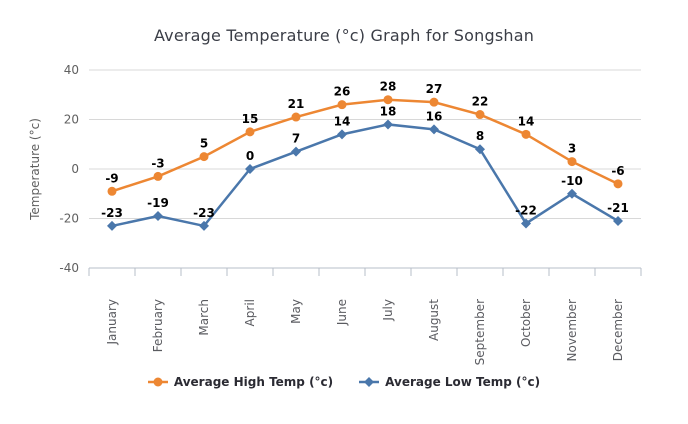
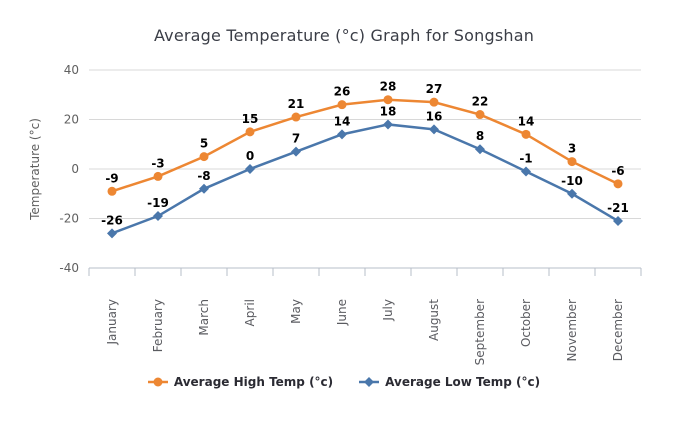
Average Low Temp (°c)/January: -23 -> -26
Average Low Temp (°c)/March: -23 -> -8
Average Low Temp (°c)/October: -22 -> -1
